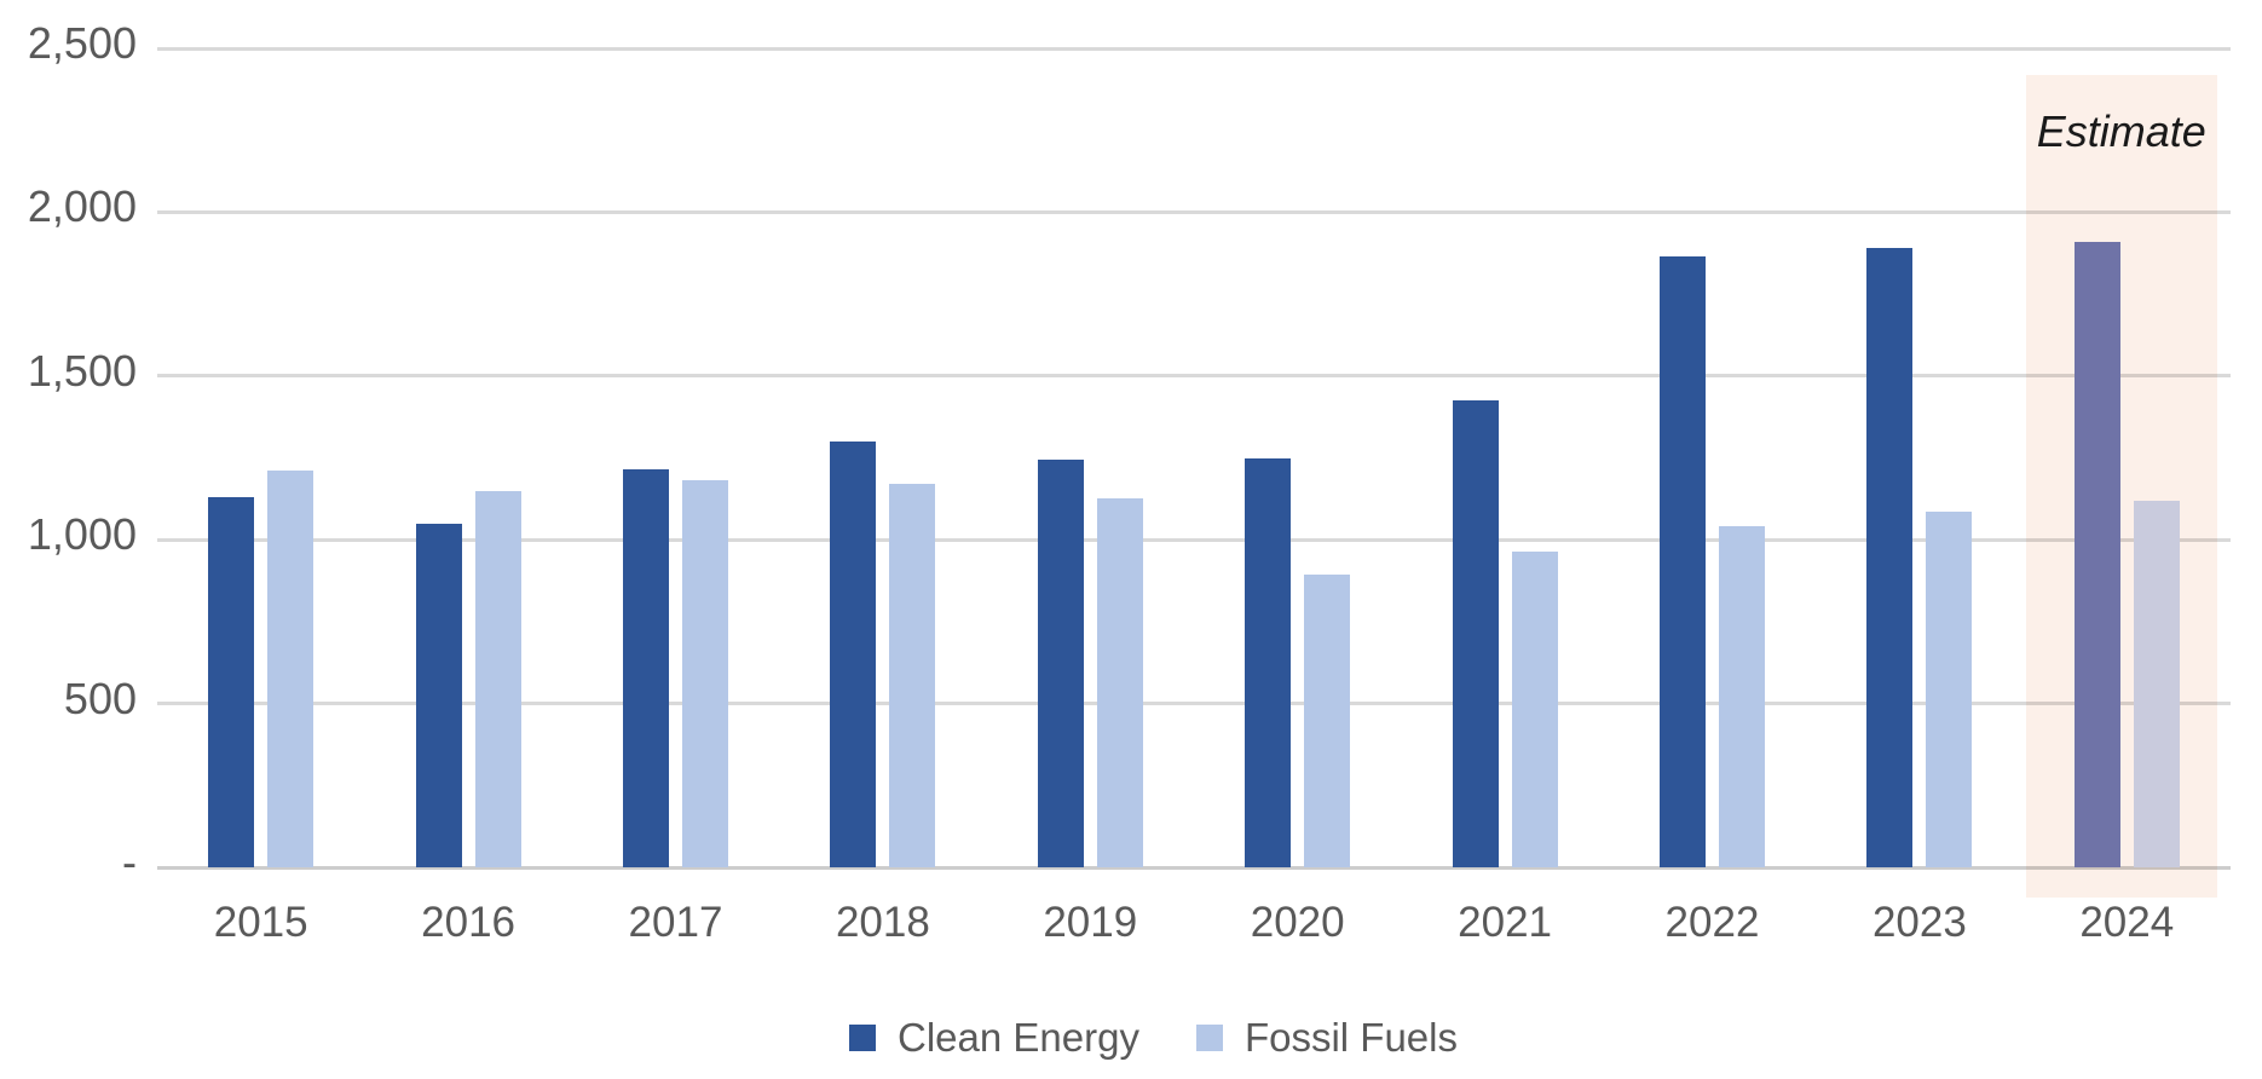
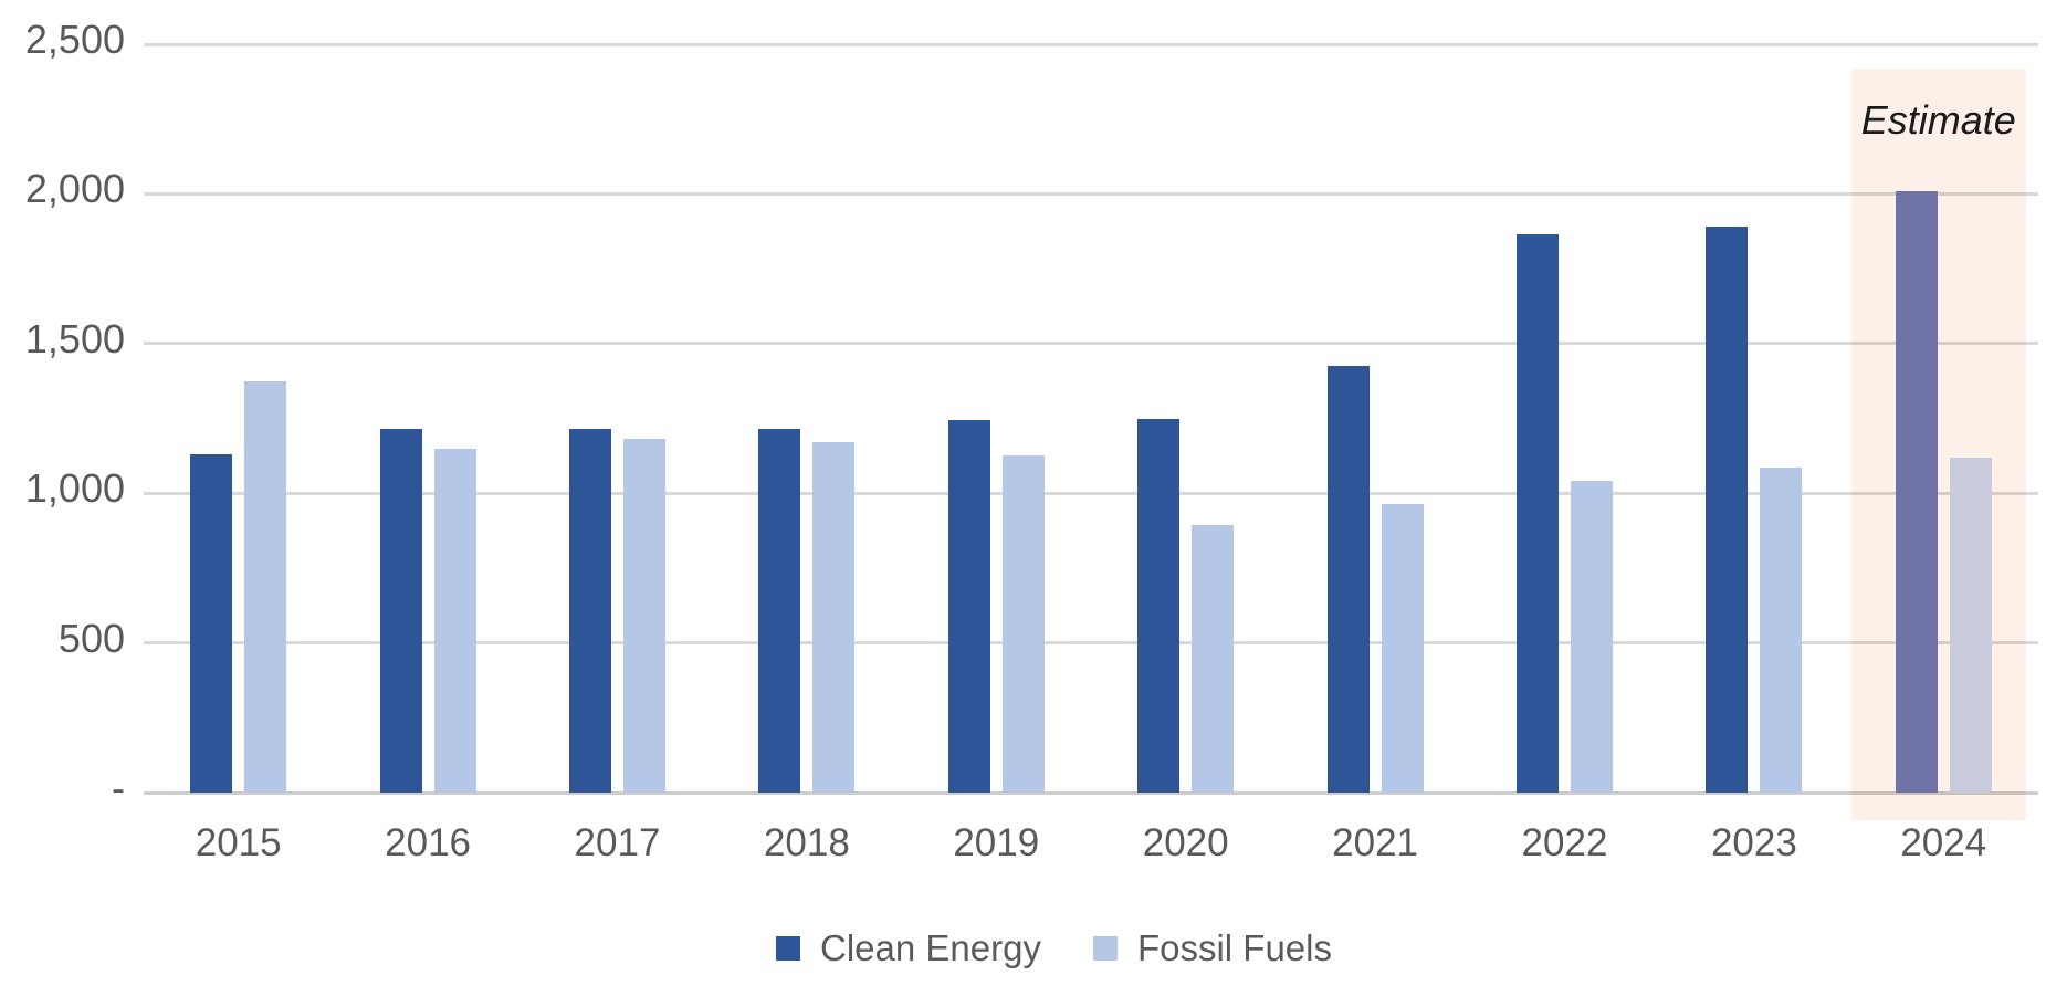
Fossil Fuels/2015: 1210 -> 1380
Clean Energy/2016: 1050 -> 1220
Clean Energy/2018: 1300 -> 1220
Clean Energy/2024: 1910 -> 2010
